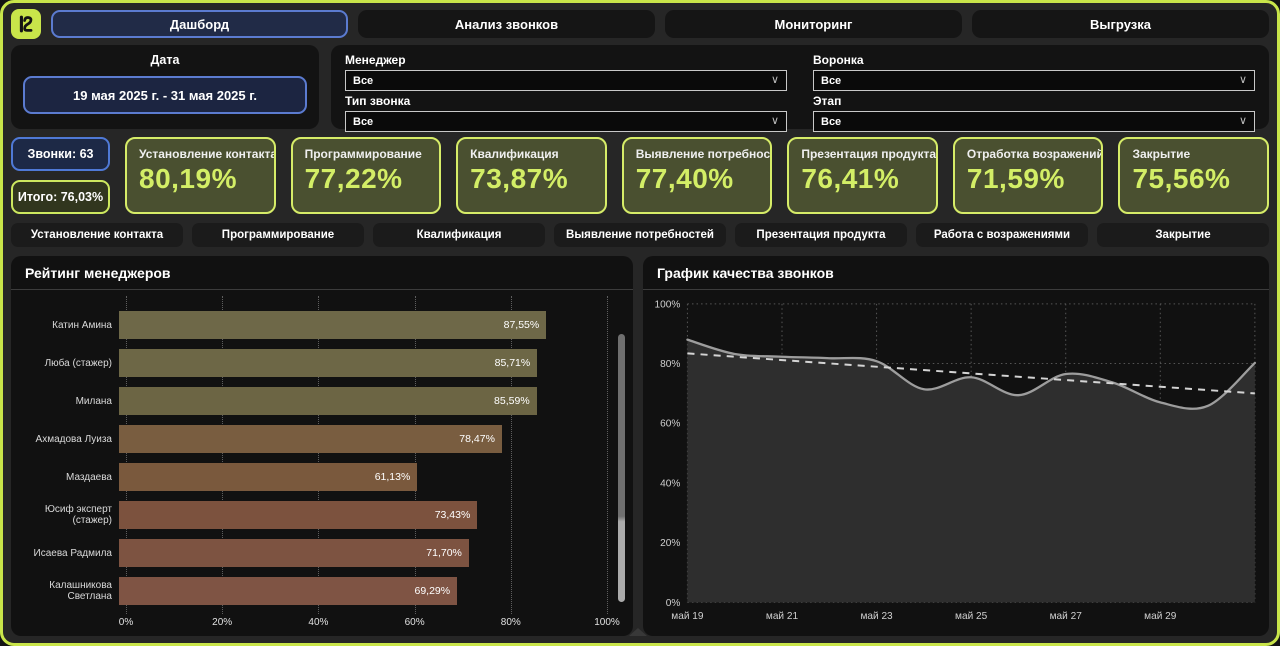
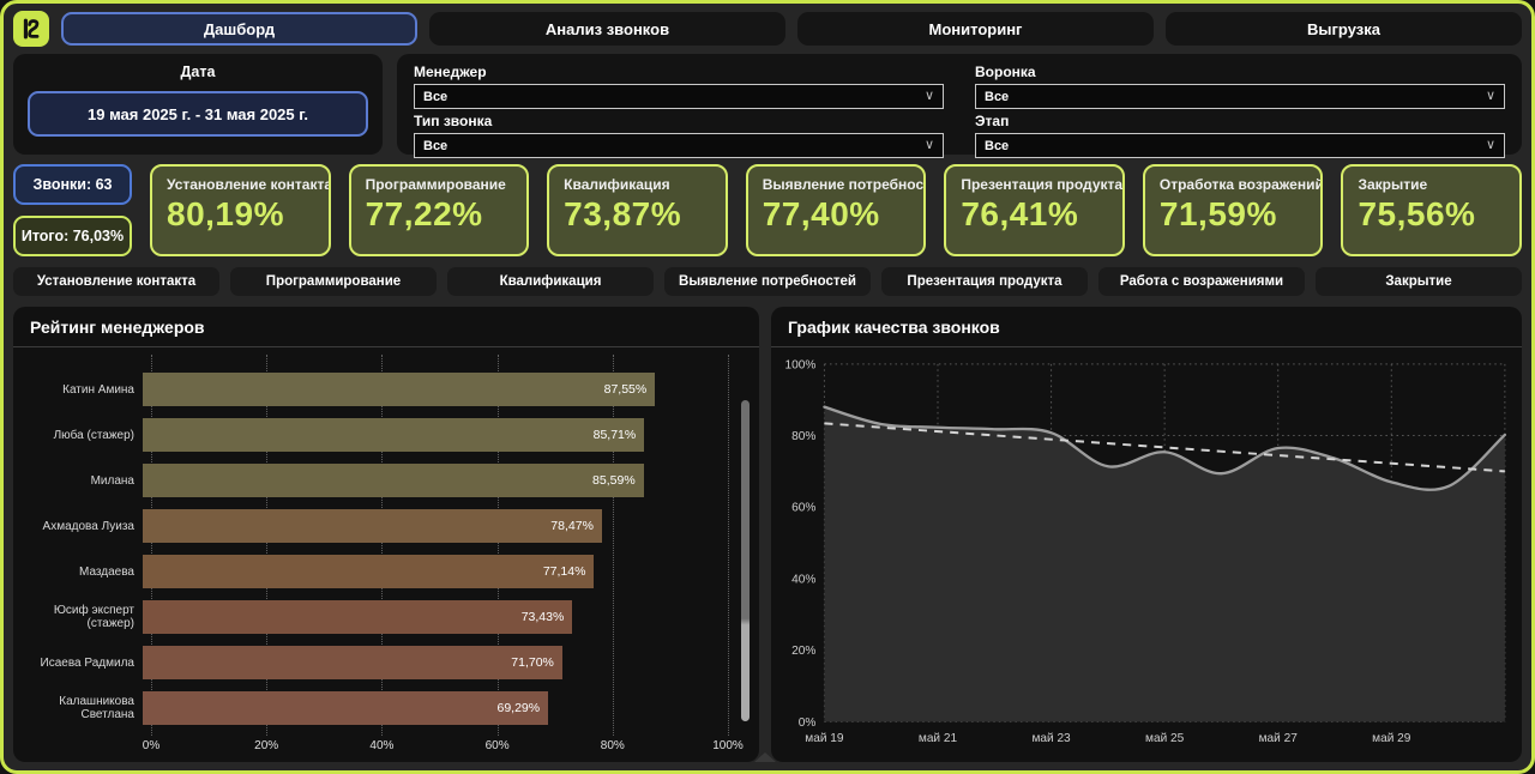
Рейтинг менеджеров/Маздаева: 61,13% -> 77,14%
